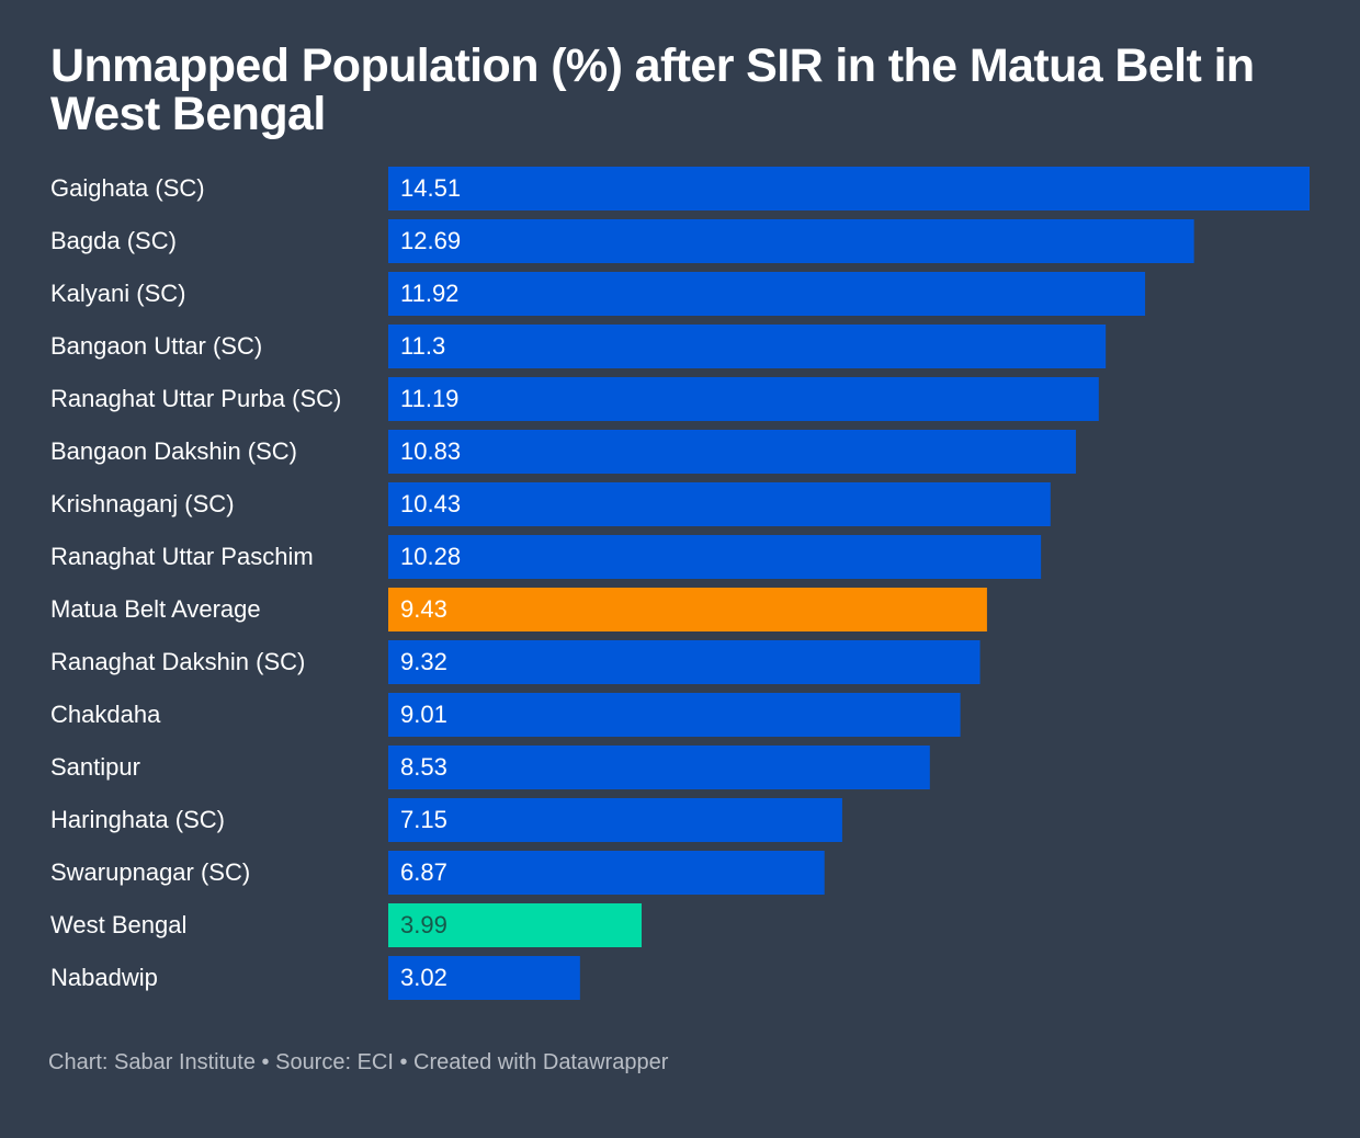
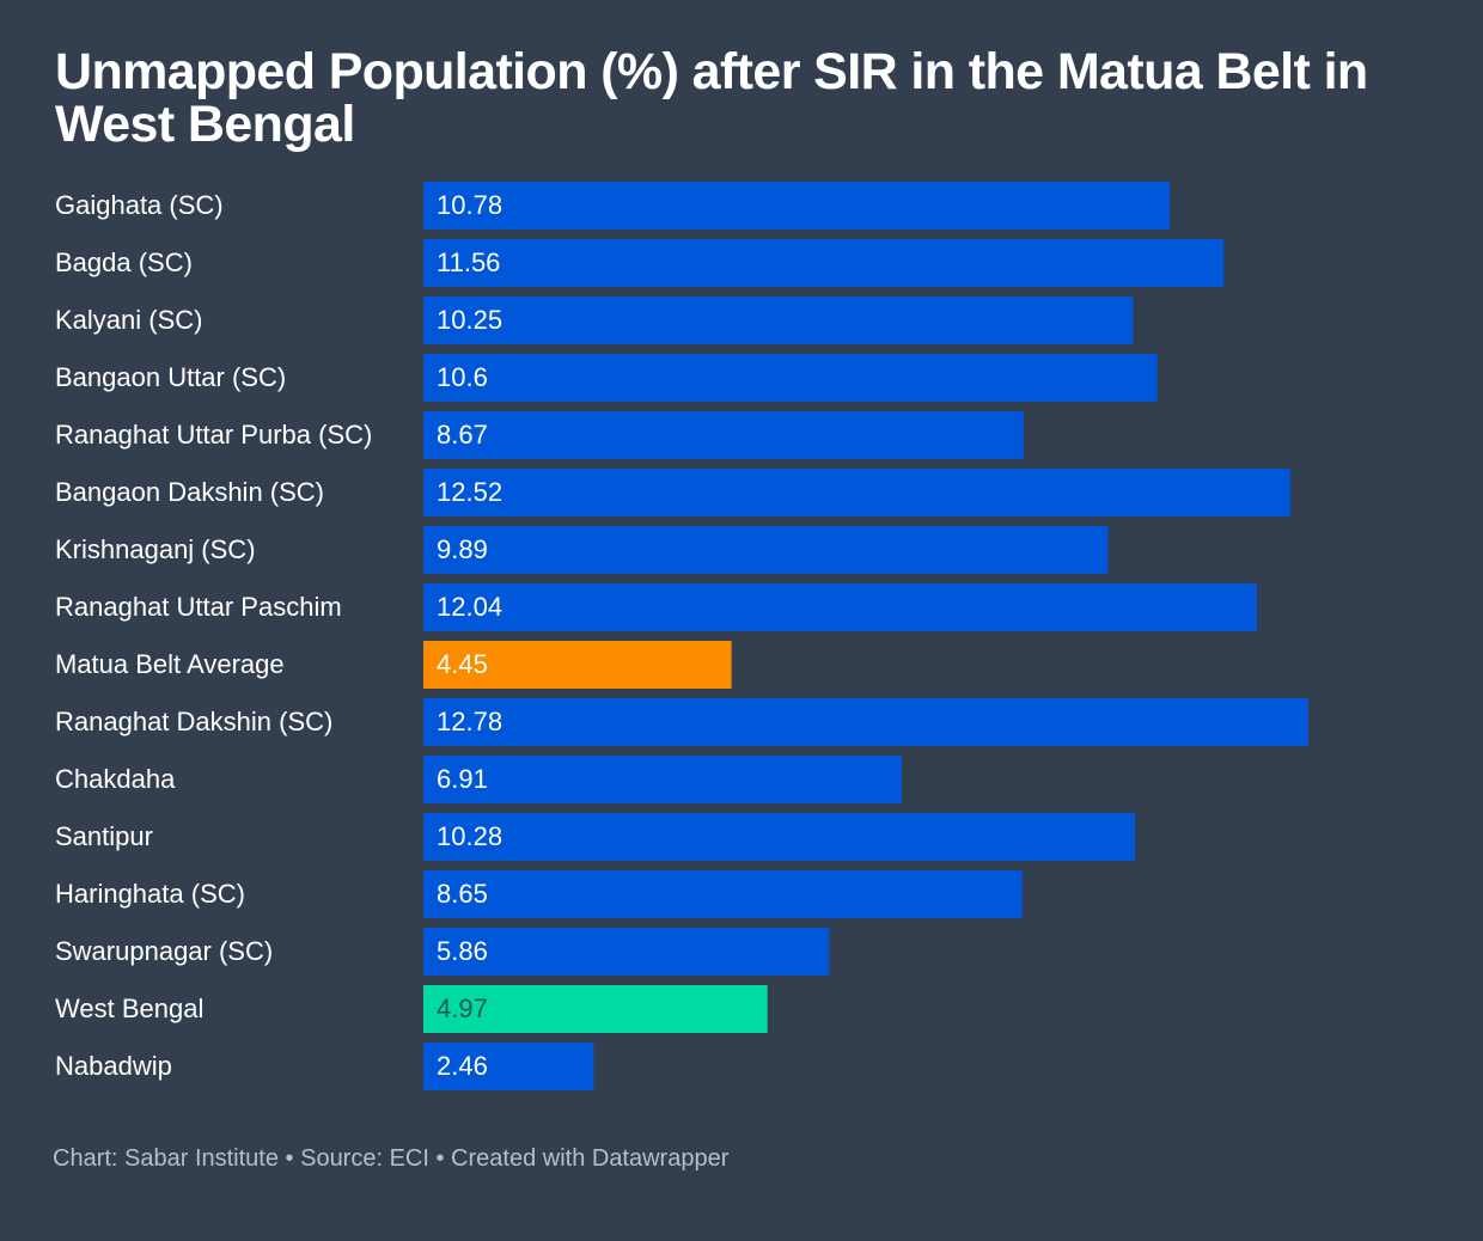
Gaighata (SC): 14.51 -> 10.78
Bagda (SC): 12.69 -> 11.56
Kalyani (SC): 11.92 -> 10.25
Bangaon Uttar (SC): 11.3 -> 10.6
Ranaghat Uttar Purba (SC): 11.19 -> 8.67
Bangaon Dakshin (SC): 10.83 -> 12.52
Krishnaganj (SC): 10.43 -> 9.89
Ranaghat Uttar Paschim: 10.28 -> 12.04
Matua Belt Average: 9.43 -> 4.45
Ranaghat Dakshin (SC): 9.32 -> 12.78
Chakdaha: 9.01 -> 6.91
Santipur: 8.53 -> 10.28
Haringhata (SC): 7.15 -> 8.65
Swarupnagar (SC): 6.87 -> 5.86
West Bengal: 3.99 -> 4.97
Nabadwip: 3.02 -> 2.46
